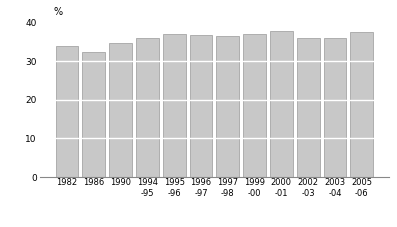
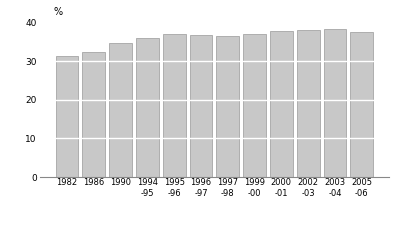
1982: 34.0 -> 31.5
2002 -03: 36.0 -> 38.2
2003 -04: 36.0 -> 38.3
